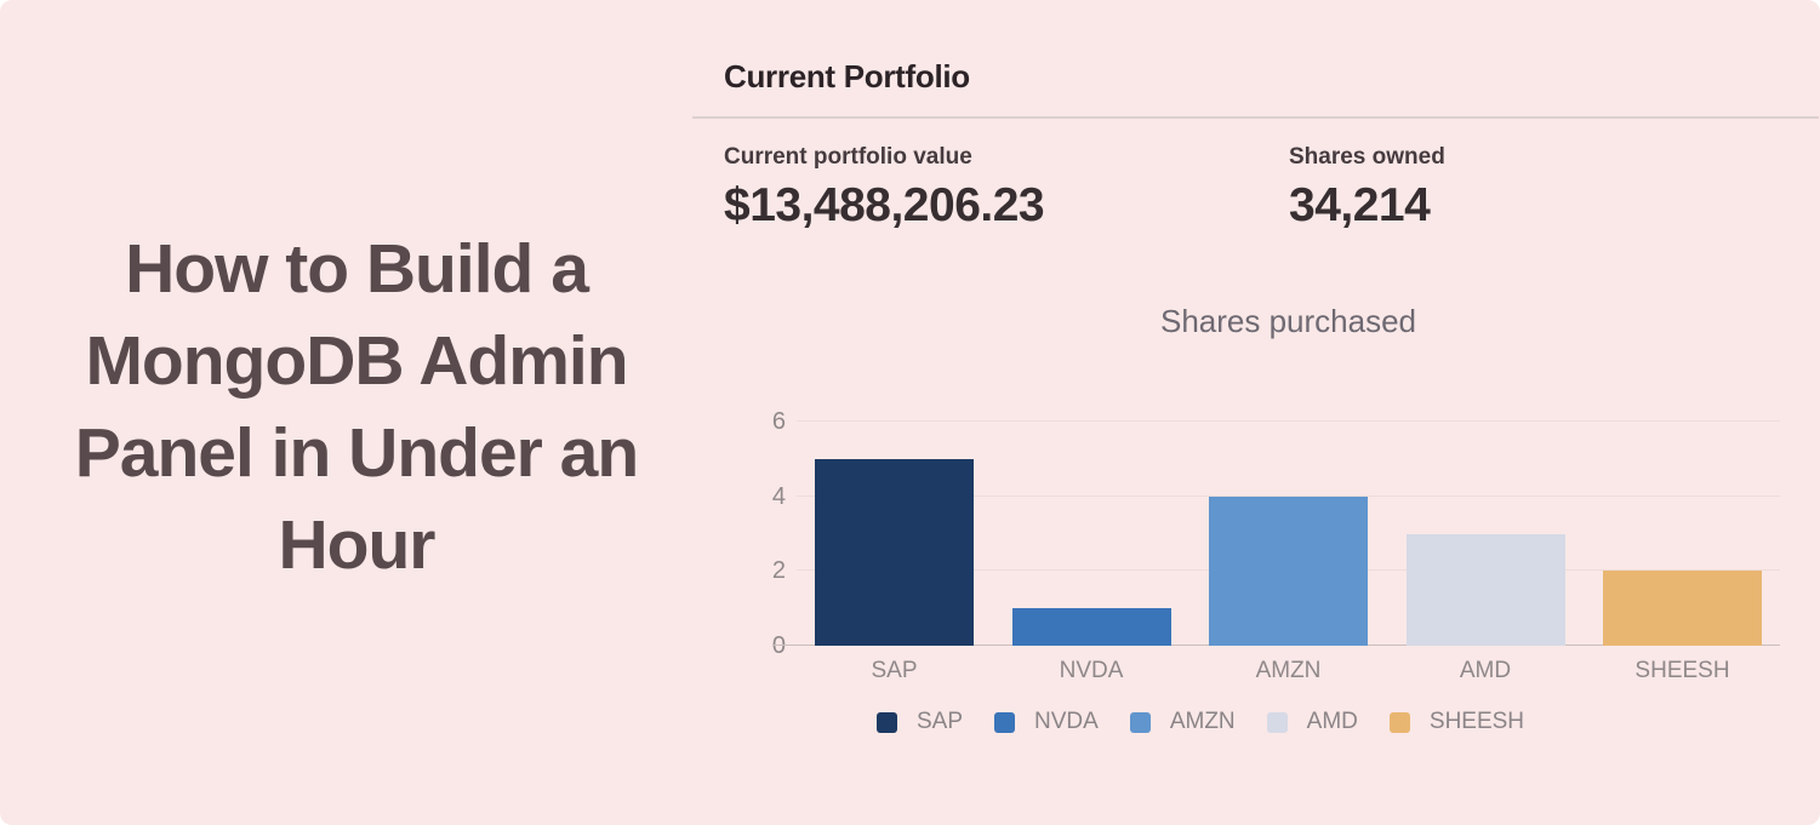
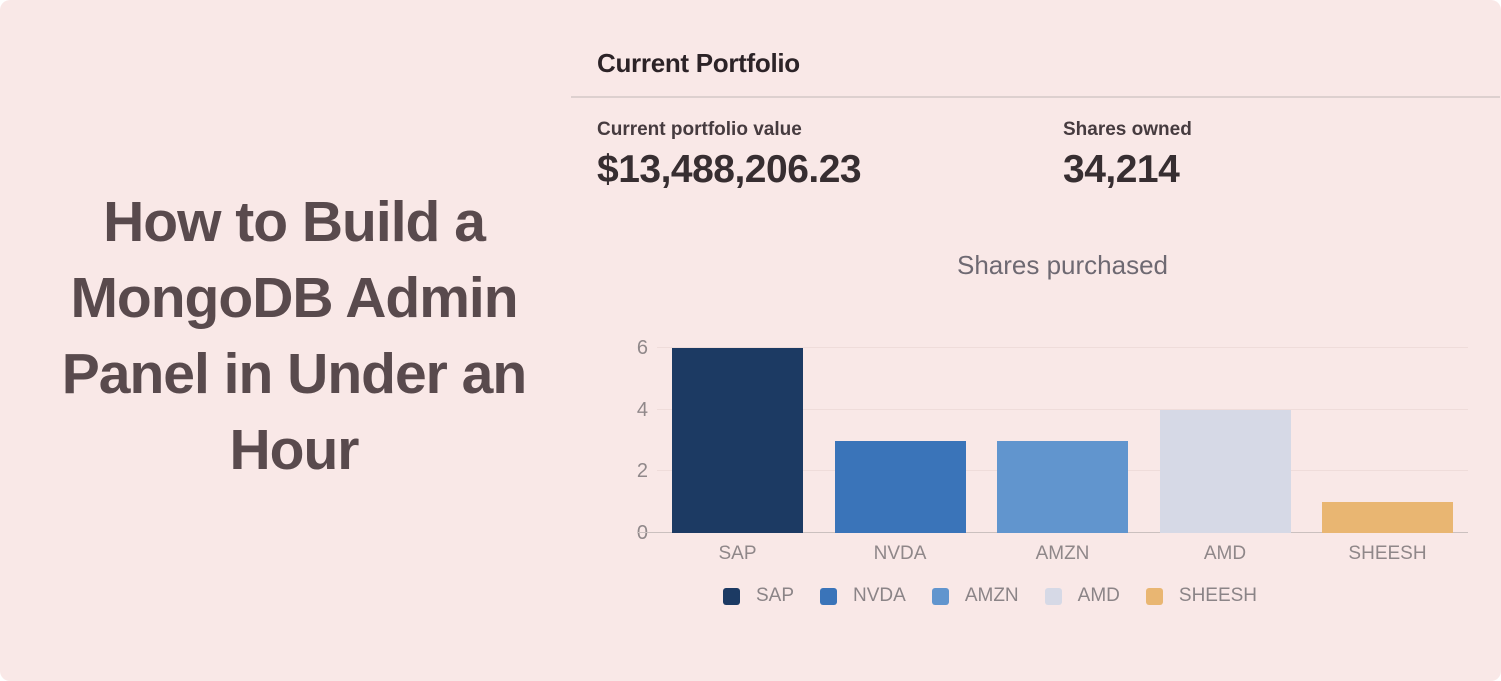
SAP: 5 -> 6
NVDA: 1 -> 3
AMZN: 4 -> 3
AMD: 3 -> 4
SHEESH: 2 -> 1
